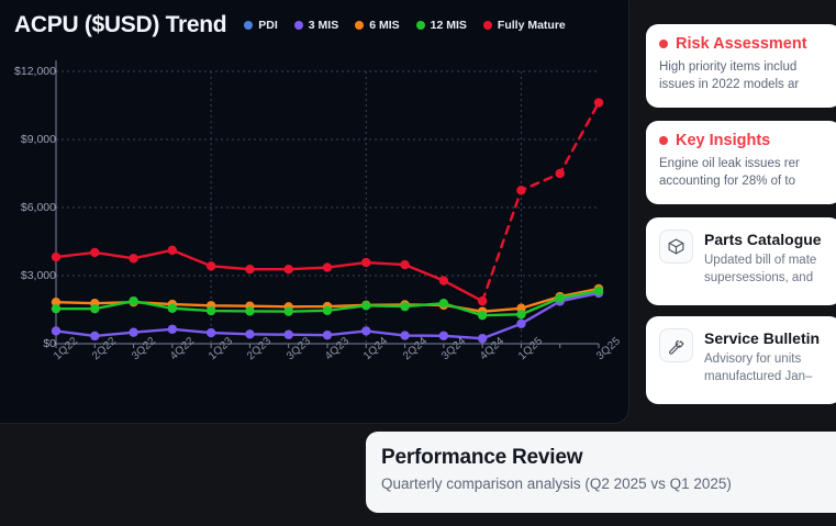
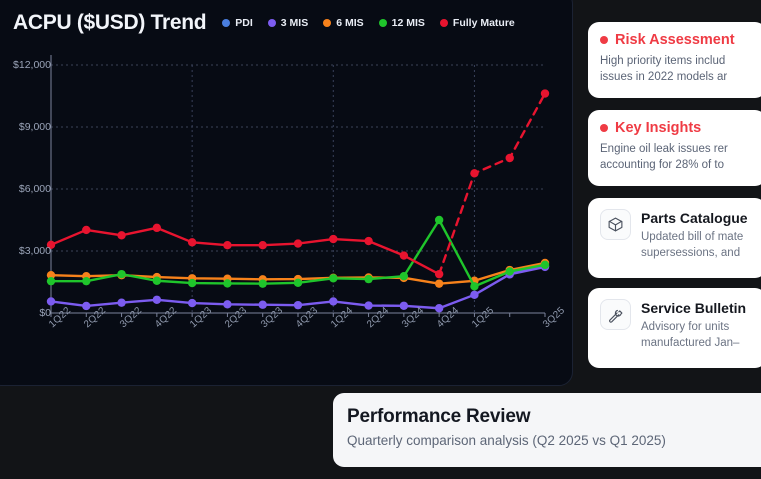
Fully Mature/1Q22: $3800 -> $3300
12 MIS/4Q24: $1200 -> $4500
